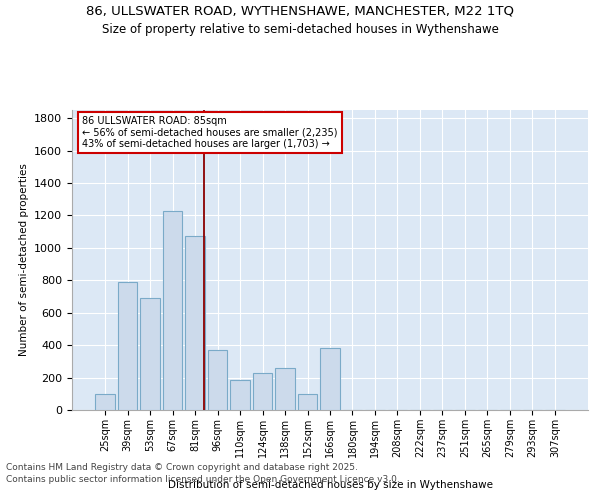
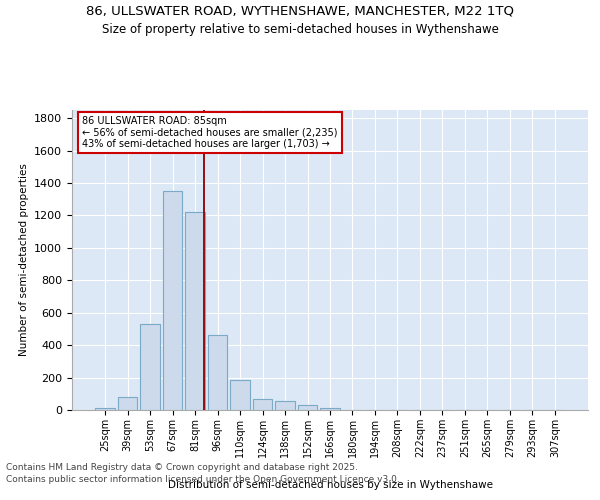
25sqm: 100 -> 10
39sqm: 790 -> 80
53sqm: 690 -> 530
67sqm: 1230 -> 1350
81sqm: 1070 -> 1220
96sqm: 370 -> 460
124sqm: 230 -> 60
138sqm: 260 -> 60
152sqm: 100 -> 30
166sqm: 380 -> 20
